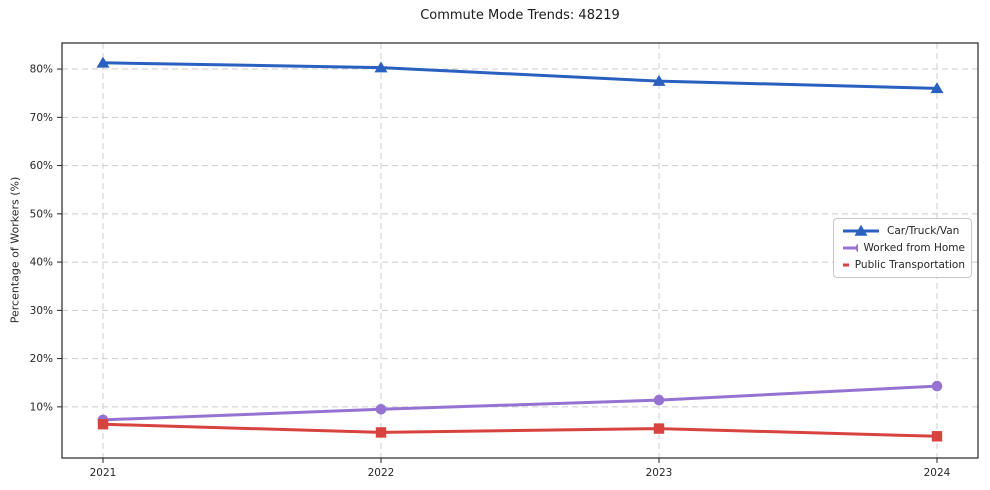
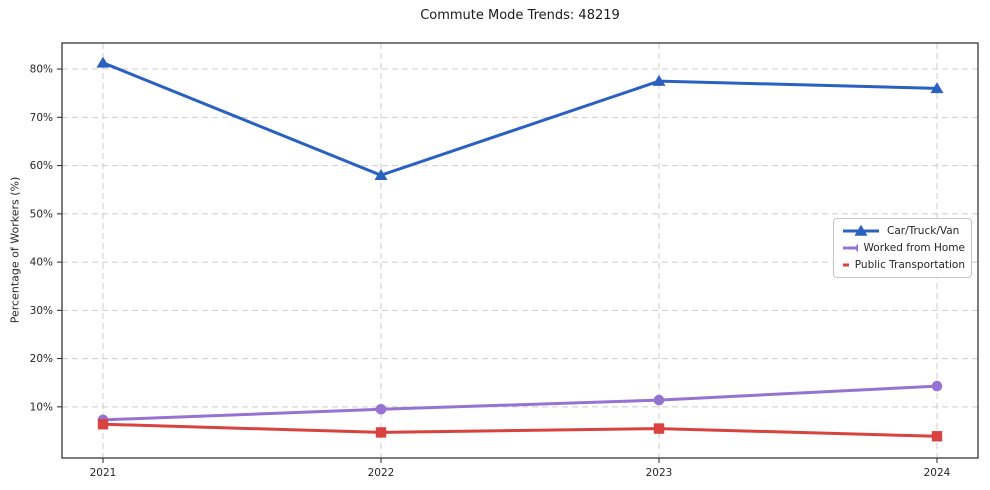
Car/Truck/Van/2022: 80% -> 58%
